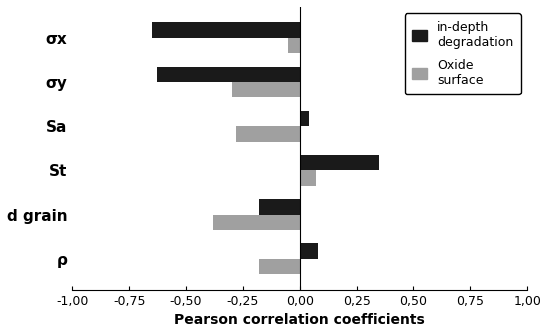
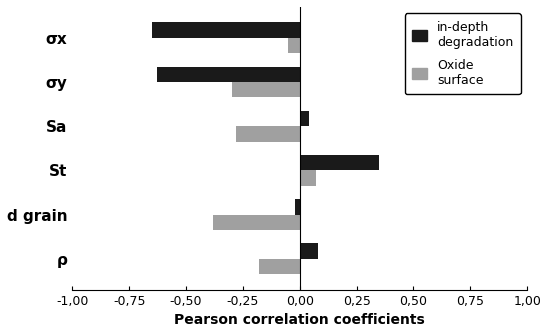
in-depth degradation/d grain: -0,18 -> -0,02
